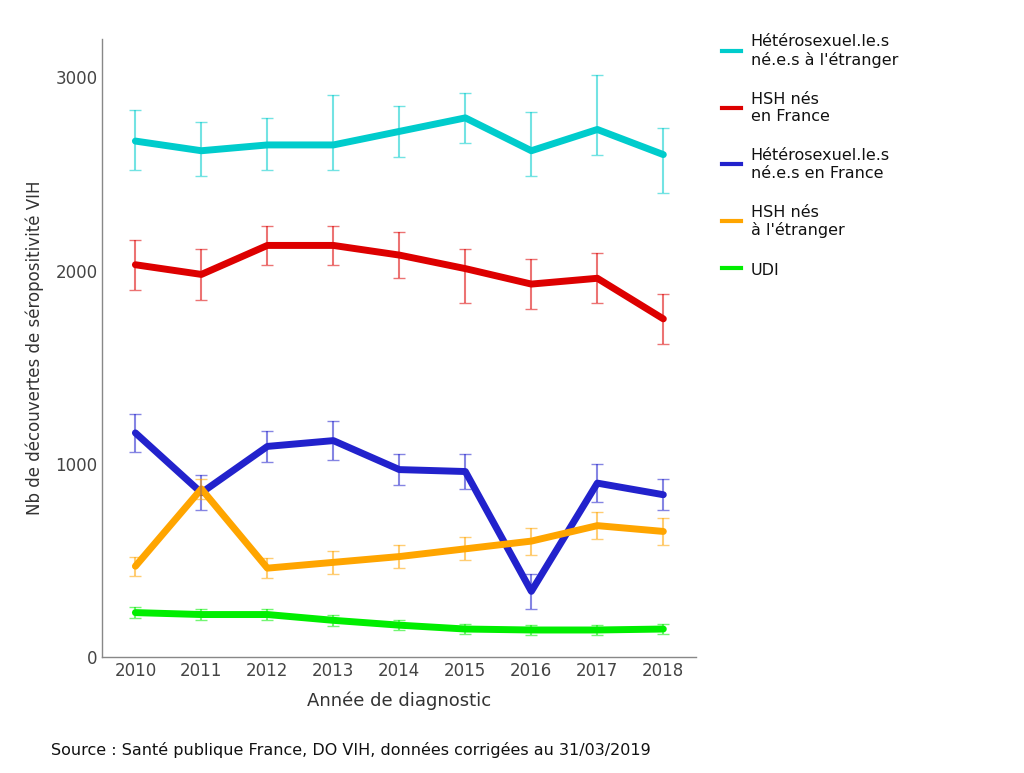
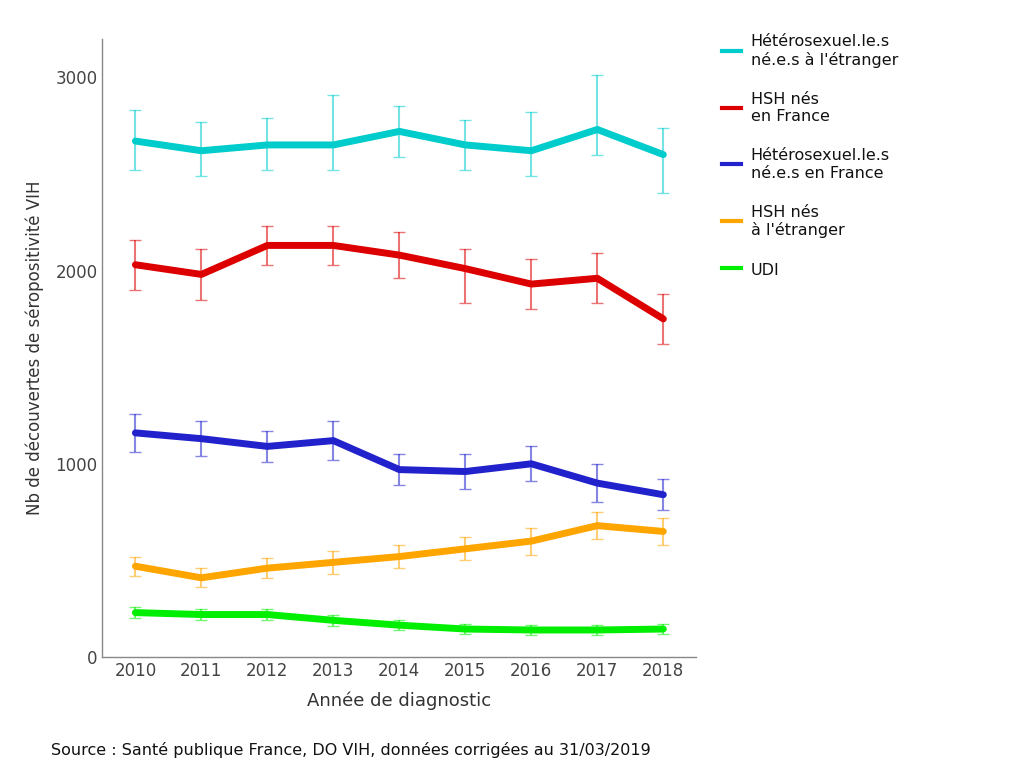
Hétérosexuel.le.s né.e.s en France/2011: 850 -> 1130
HSH nés à l'étranger/2011: 870 -> 410
Hétérosexuel.le.s né.e.s à l'étranger/2015: 2790 -> 2650
Hétérosexuel.le.s né.e.s en France/2016: 340 -> 1000
